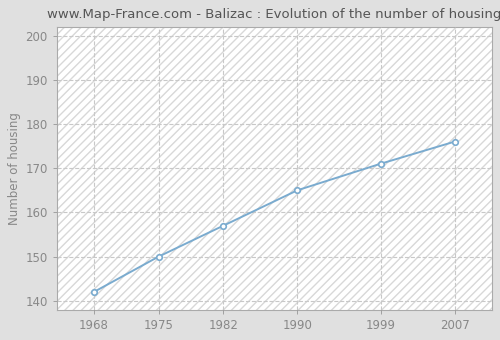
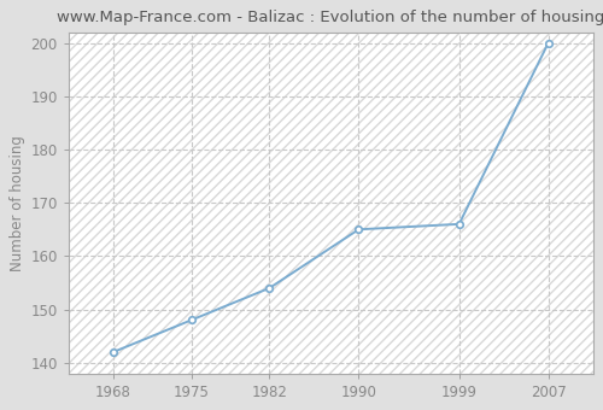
1975: 150 -> 148
1982: 157 -> 154
1999: 171 -> 166
2007: 176 -> 200
